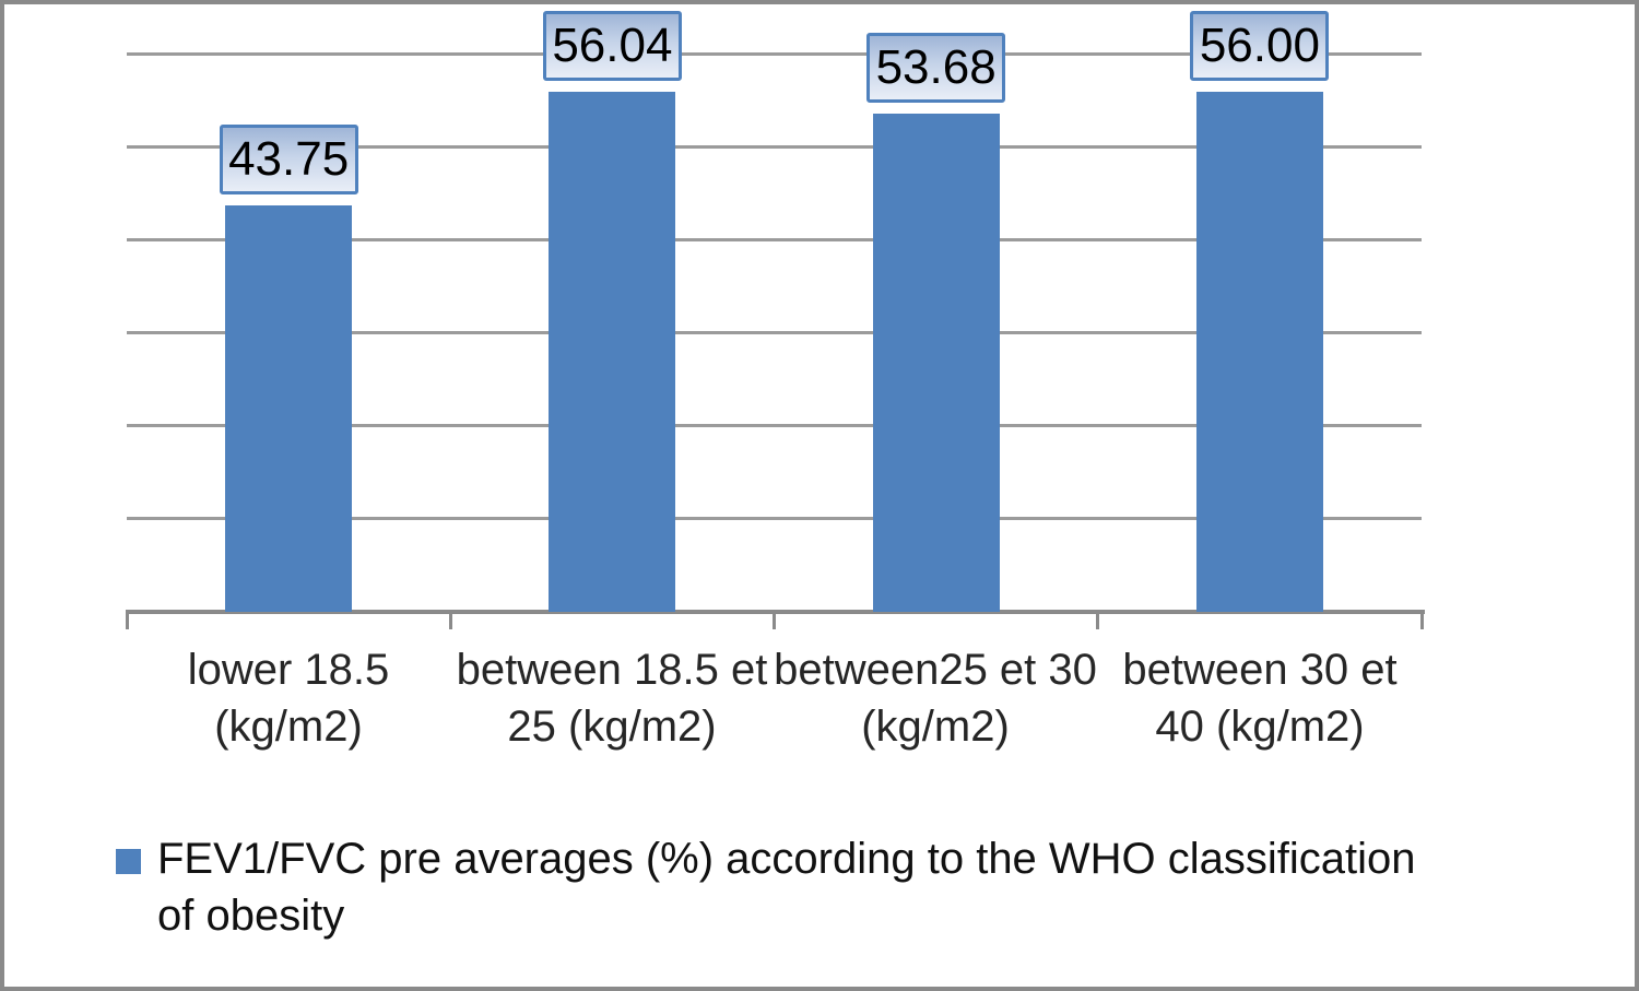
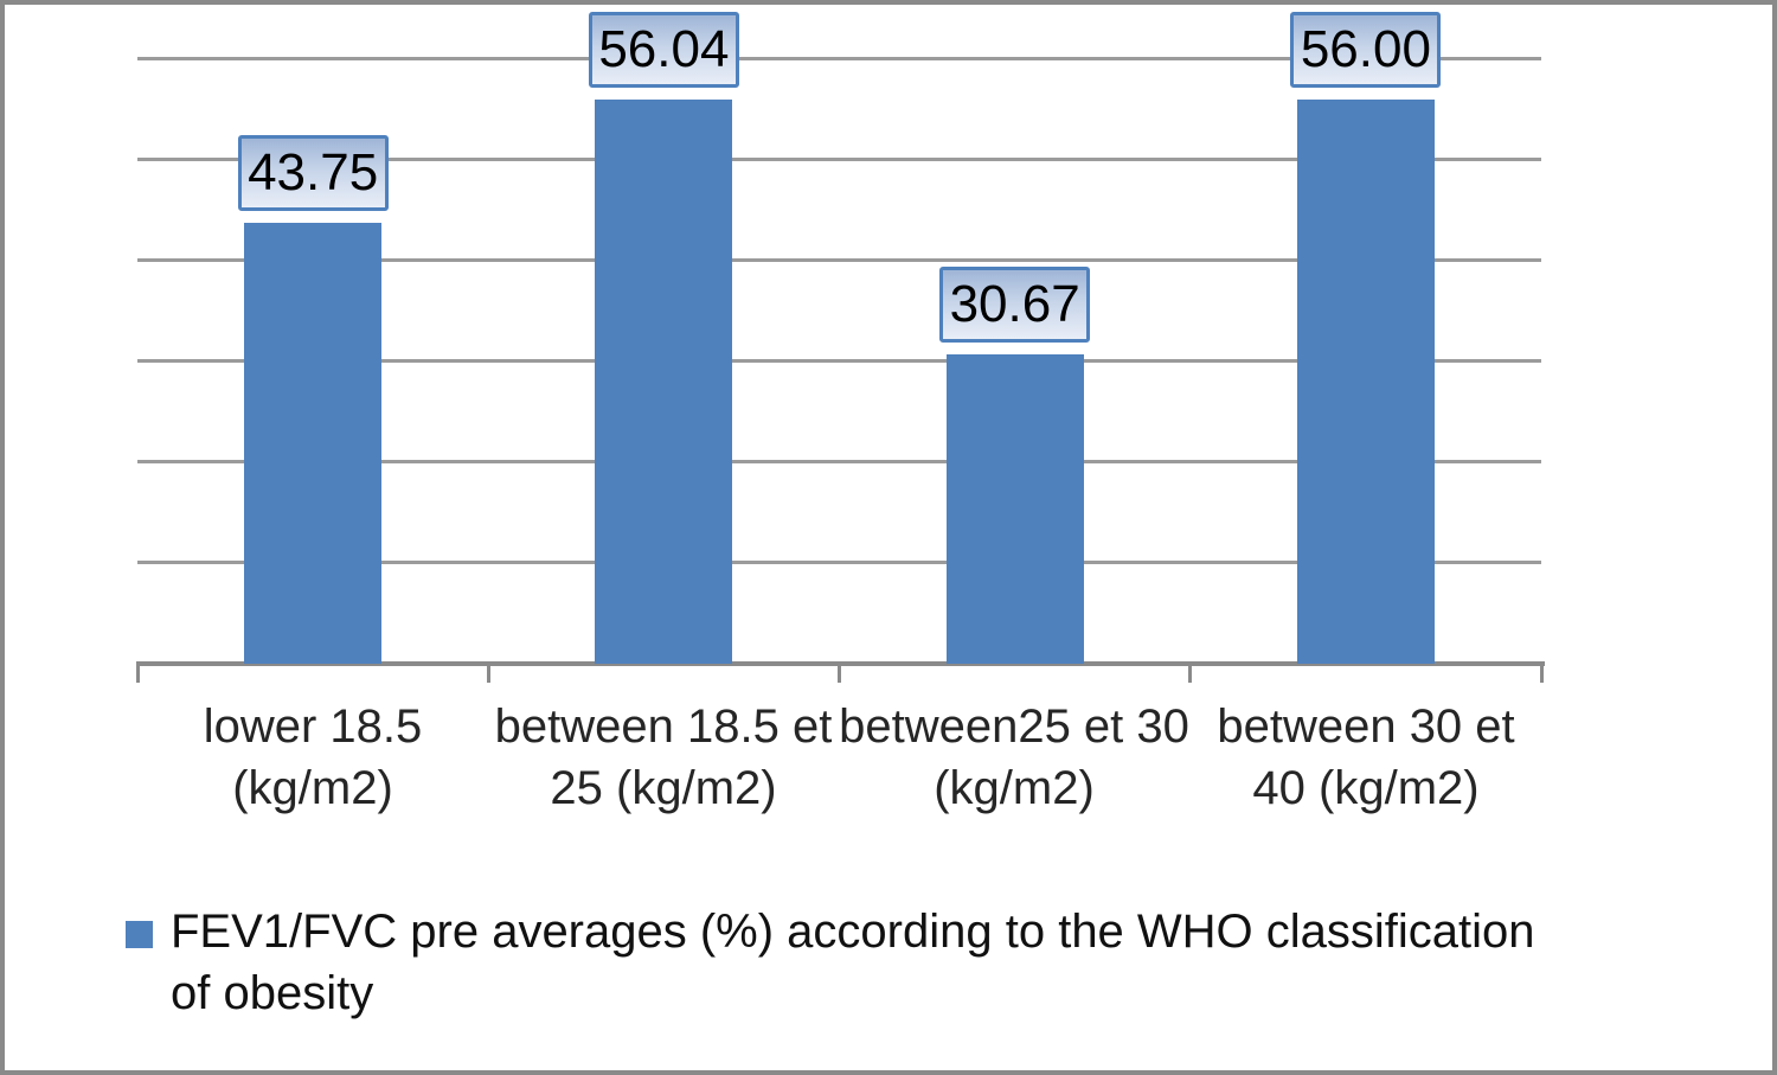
between25 et 30 (kg/m2): 53.68 -> 30.67
